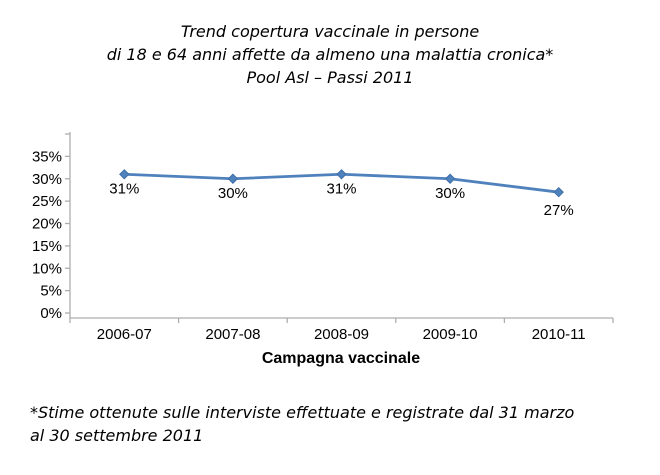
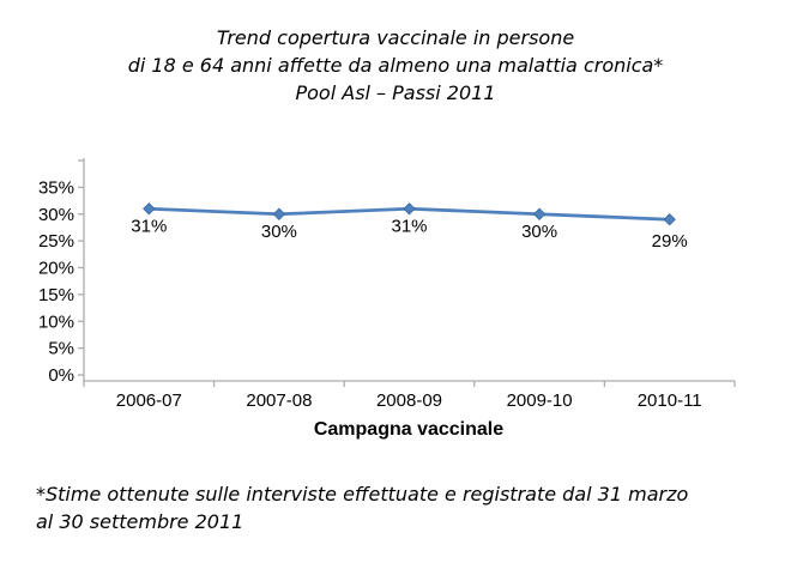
2010-11: 27% -> 29%
